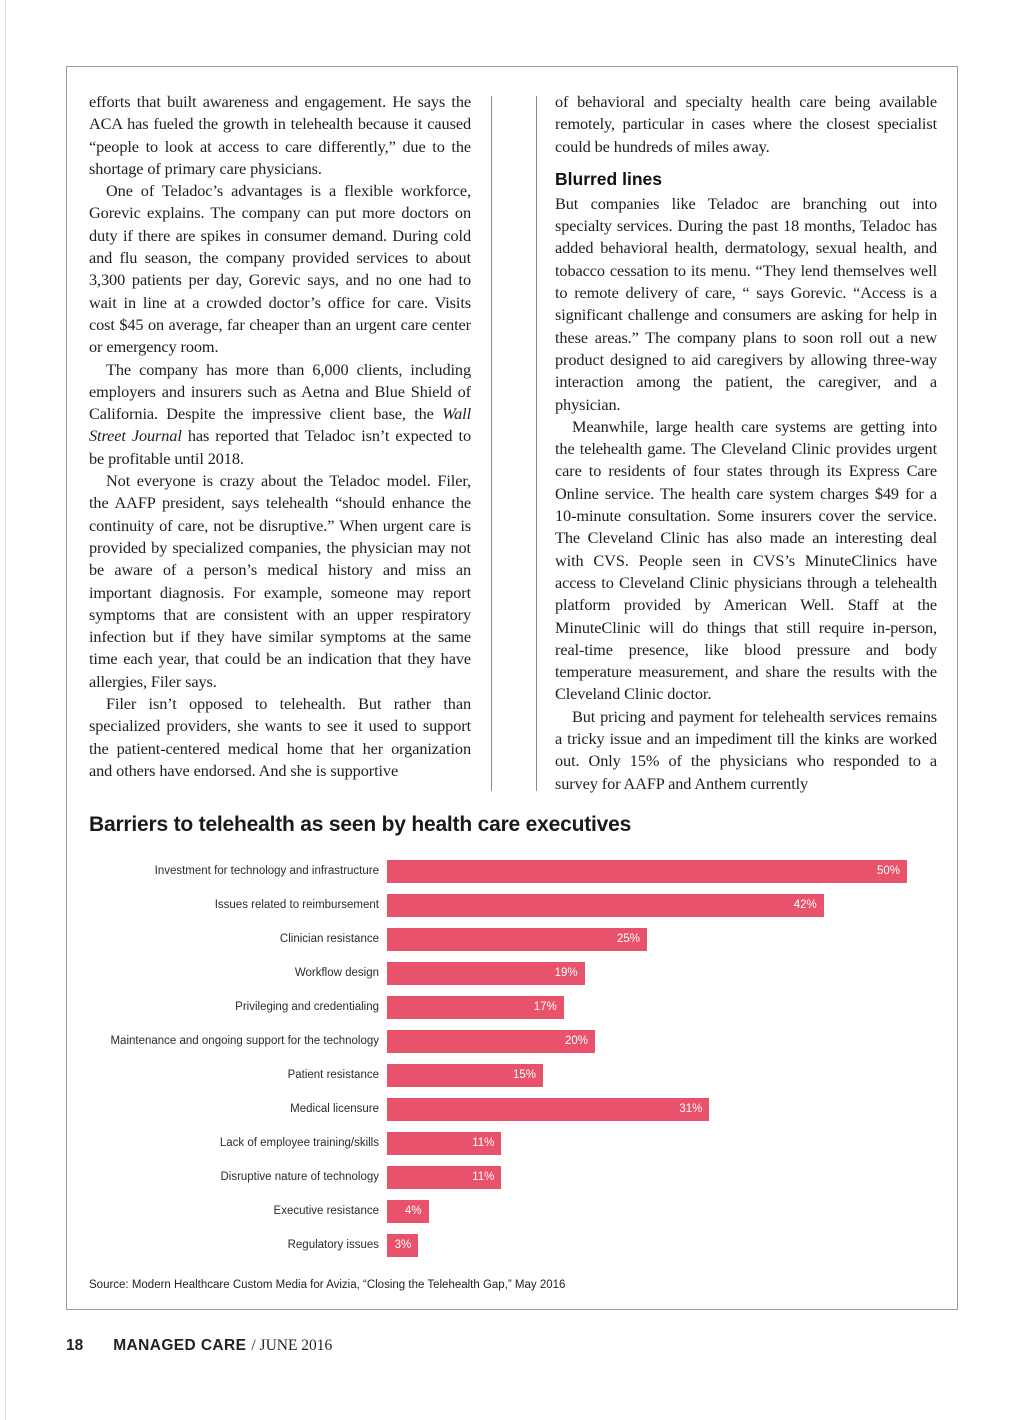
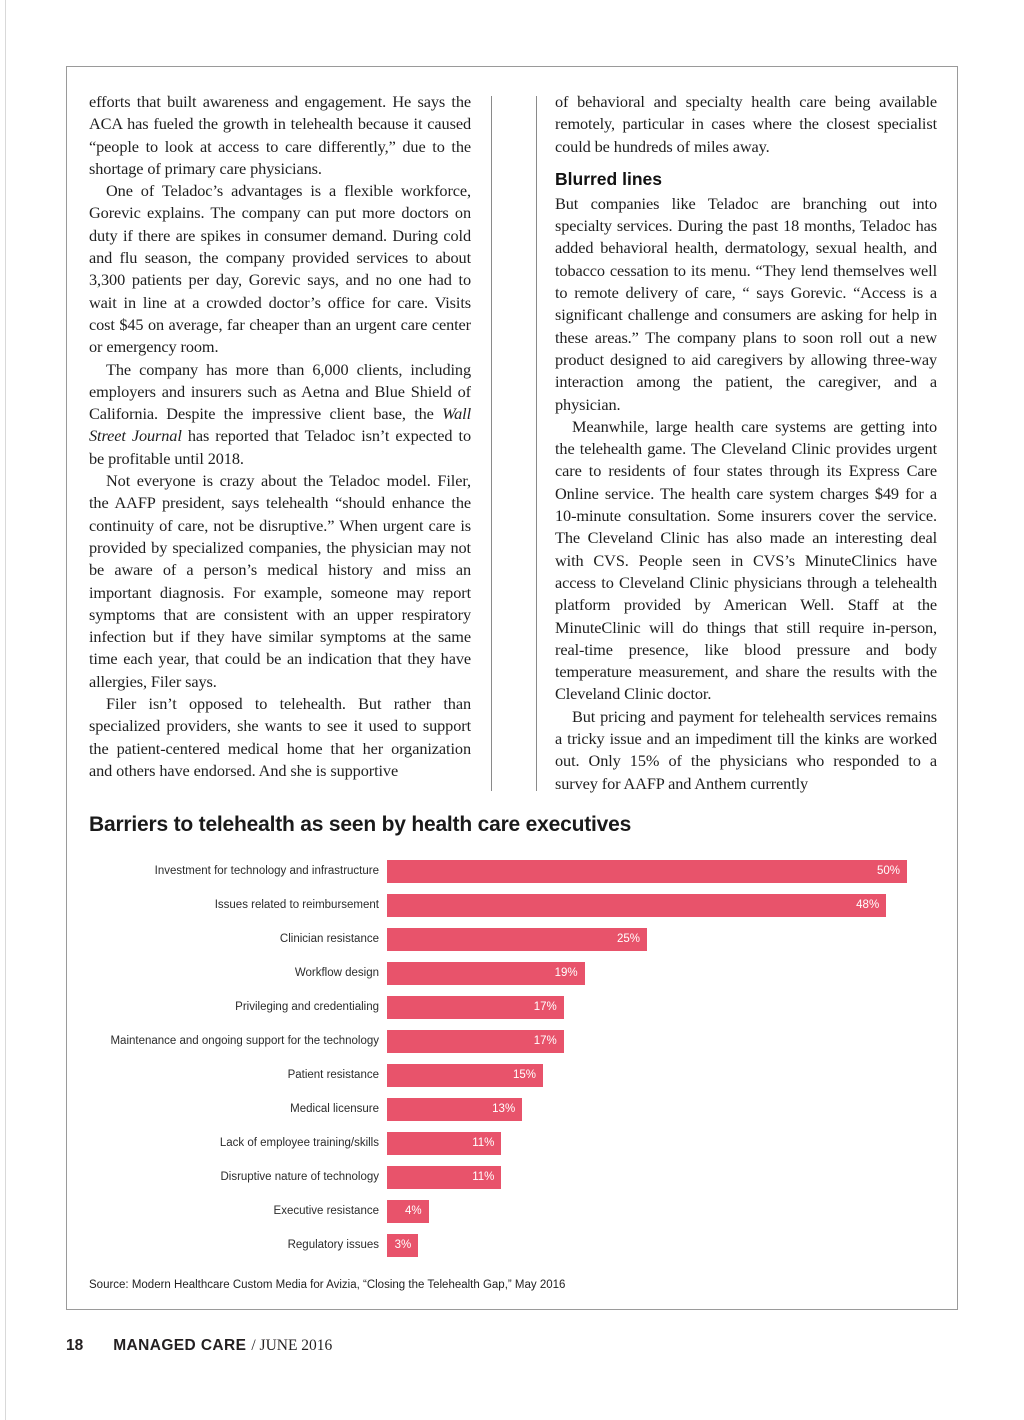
Issues related to reimbursement: 42% -> 48%
Maintenance and ongoing support for the technology: 20% -> 17%
Medical licensure: 31% -> 13%
